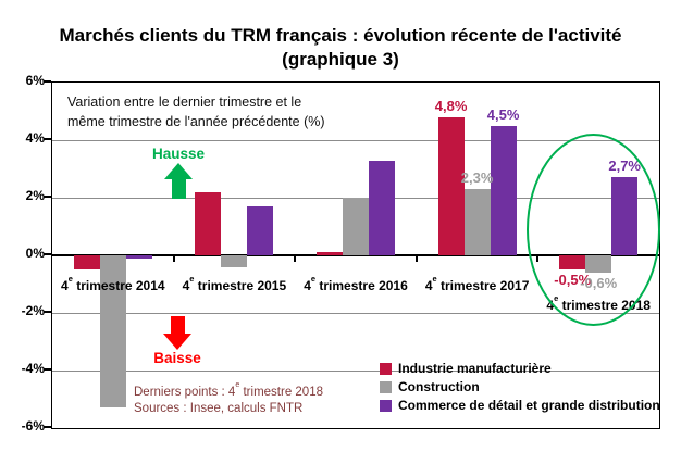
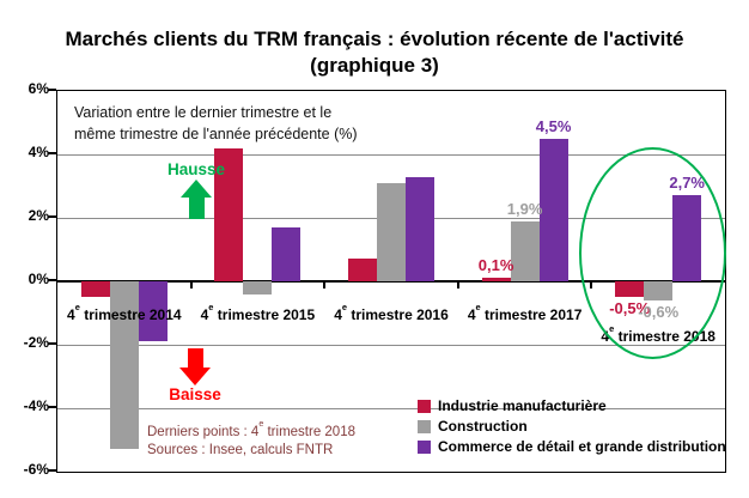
Commerce de détail et grande distribution/4e trimestre 2014: -0.1% -> -1.9%
Industrie manufacturière/4e trimestre 2015: 2.2% -> 4.2%
Industrie manufacturière/4e trimestre 2016: 0.1% -> 0.7%
Construction/4e trimestre 2016: 2.0% -> 3.1%
Industrie manufacturière/4e trimestre 2017: 4,8% -> 0,1%
Construction/4e trimestre 2017: 2,3% -> 1,9%
